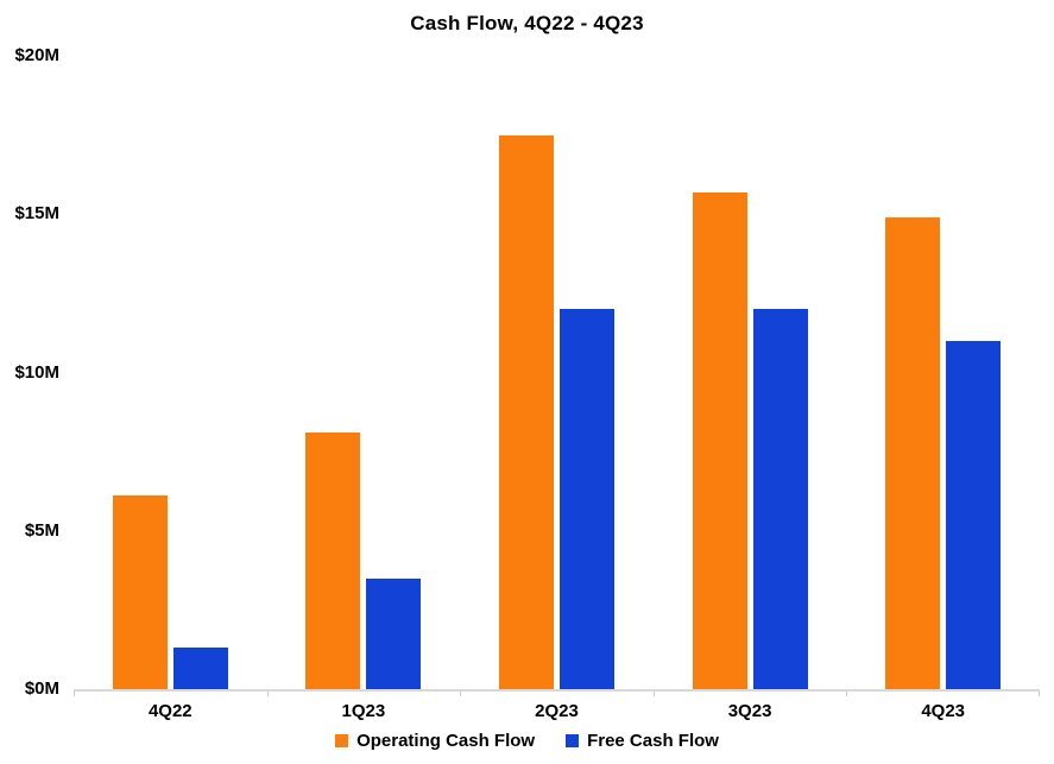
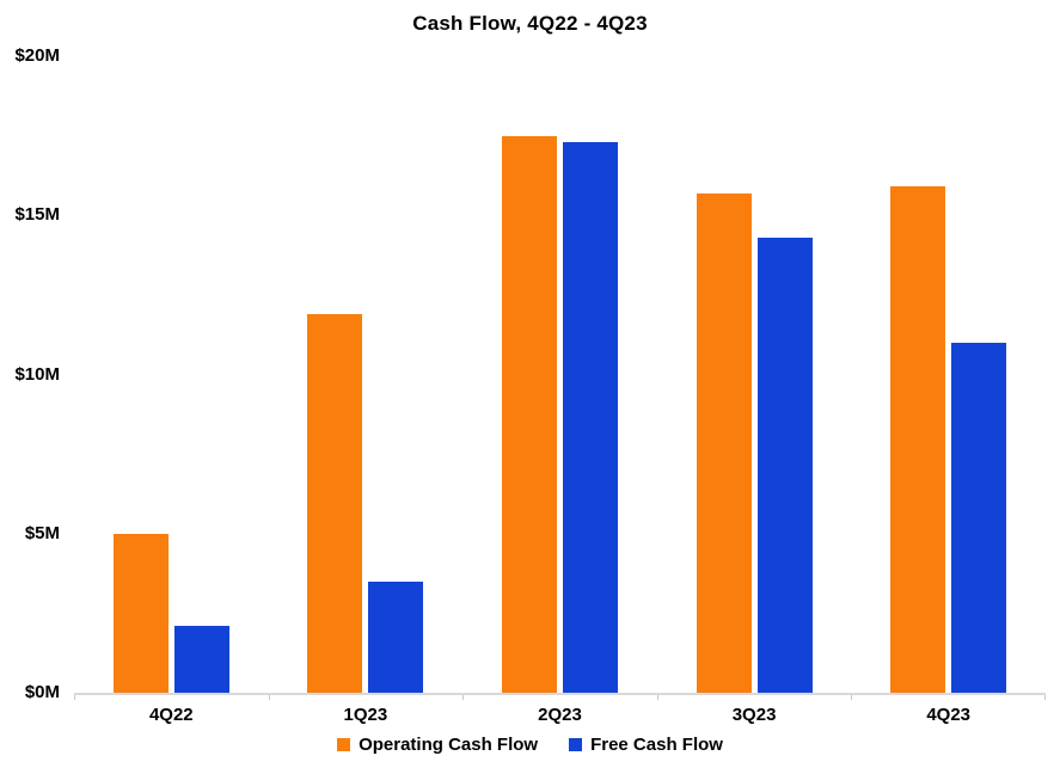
Operating Cash Flow/4Q22: $6.1M -> $5.0M
Free Cash Flow/4Q22: $1.3M -> $2.1M
Operating Cash Flow/1Q23: $8.1M -> $11.9M
Free Cash Flow/2Q23: $12.0M -> $17.3M
Free Cash Flow/3Q23: $12.0M -> $14.3M
Operating Cash Flow/4Q23: $14.9M -> $15.9M
